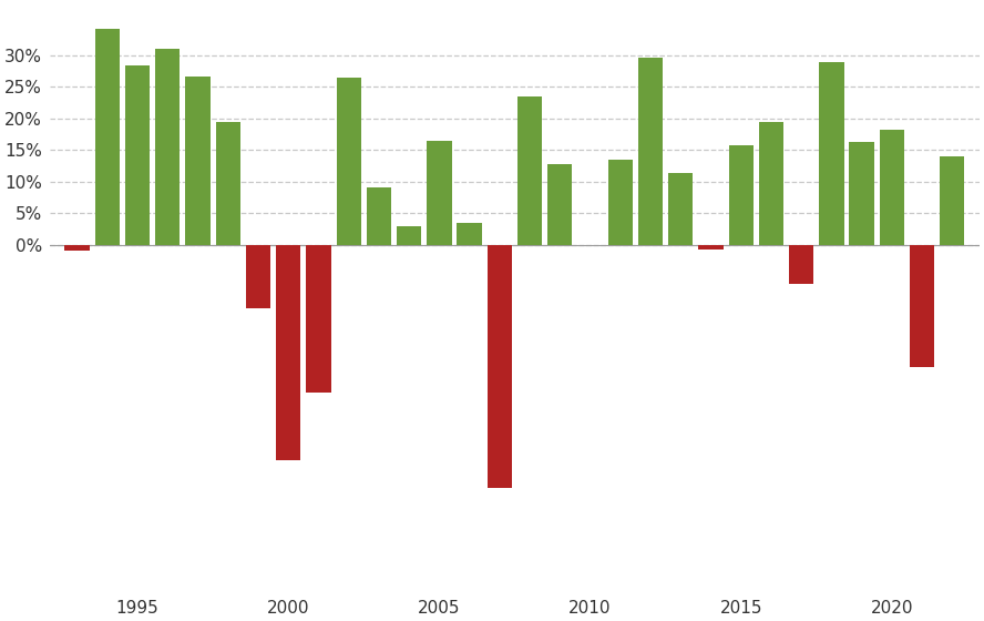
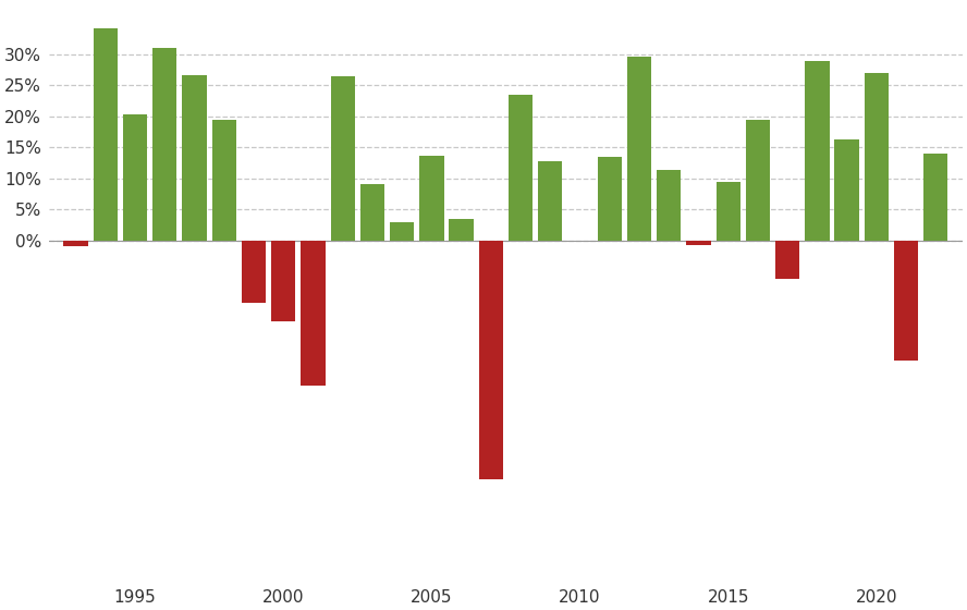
1995: 28.4% -> 20.3%
2000: -34.2% -> -13.0%
2005: 16.4% -> 13.6%
2015: 15.8% -> 9.5%
2020: 18.2% -> 26.9%
